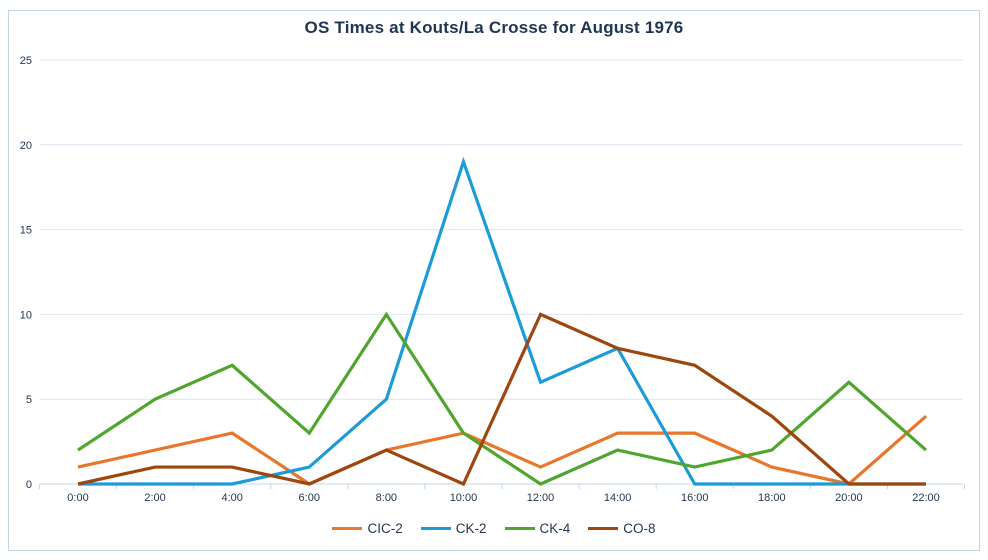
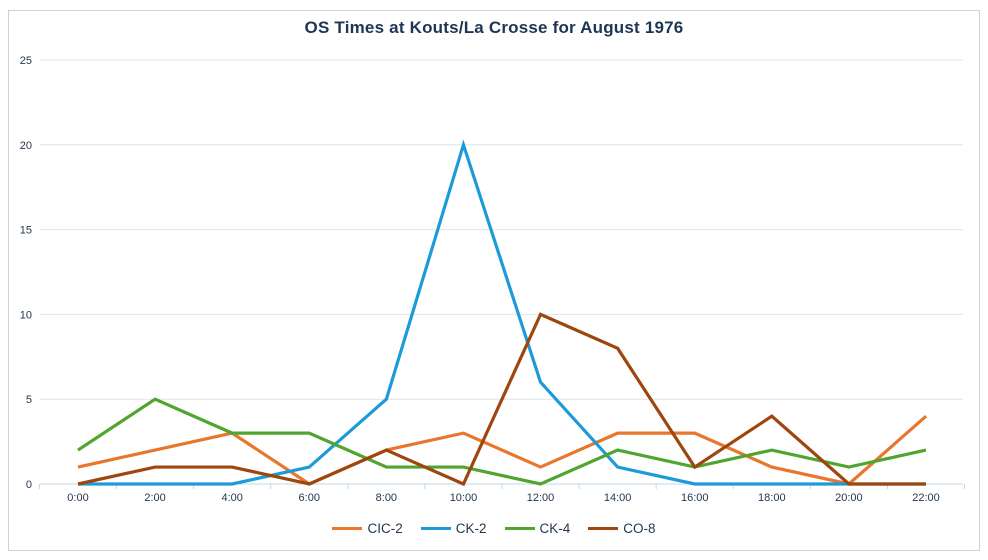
CK-4/4:00: 7 -> 3
CK-4/8:00: 10 -> 1
CK-2/10:00: 19 -> 20
CK-4/10:00: 3 -> 1
CK-2/14:00: 8 -> 1
CO-8/16:00: 7 -> 1
CK-4/20:00: 6 -> 1
